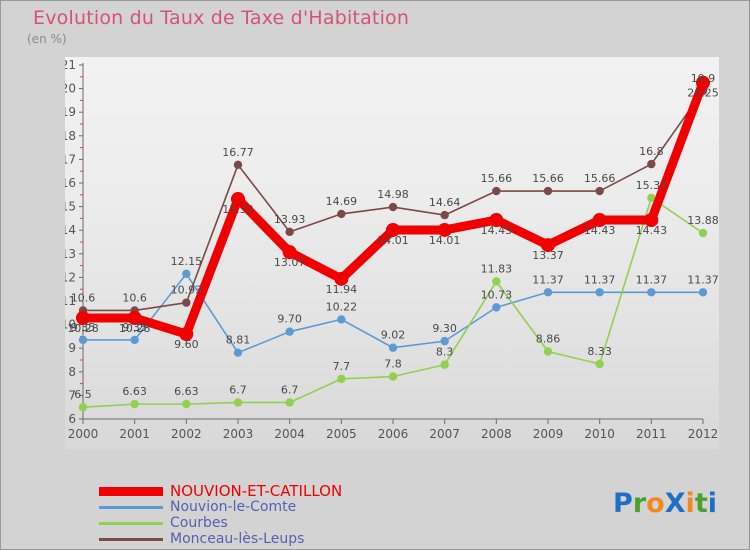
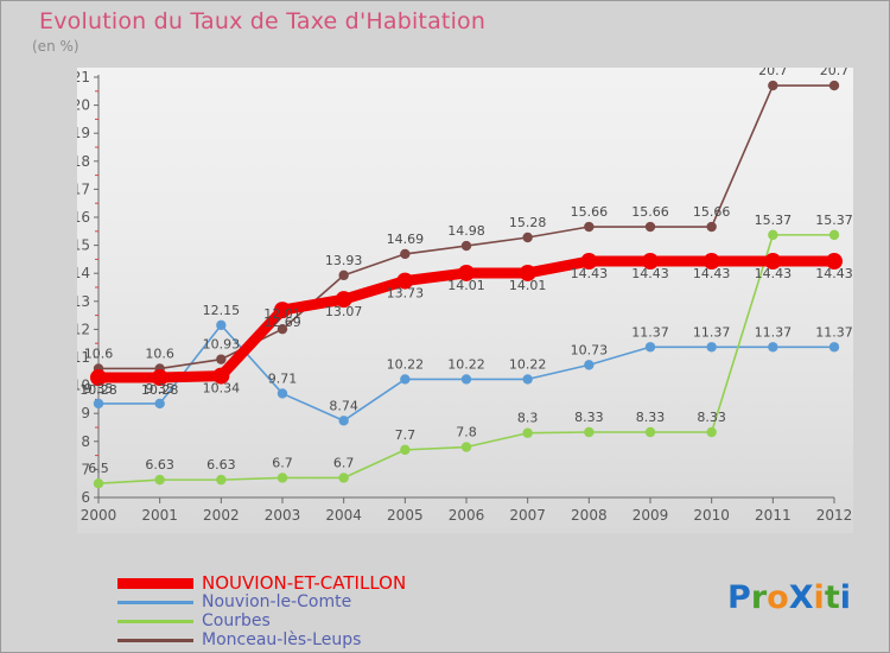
NOUVION-ET-CATILLON/2002: 9.60 -> 10.34
NOUVION-ET-CATILLON/2003: 15.32 -> 12.69
Nouvion-le-Comte/2003: 8.81 -> 9.71
Monceau-lès-Leups/2003: 16.77 -> 12.01
Nouvion-le-Comte/2004: 9.70 -> 8.74
NOUVION-ET-CATILLON/2005: 11.94 -> 13.73
Nouvion-le-Comte/2006: 9.02 -> 10.22
Nouvion-le-Comte/2007: 9.30 -> 10.22
Monceau-lès-Leups/2007: 14.64 -> 15.28
Courbes/2008: 11.83 -> 8.33
NOUVION-ET-CATILLON/2009: 13.37 -> 14.43
Courbes/2009: 8.86 -> 8.33
Monceau-lès-Leups/2011: 16.8 -> 20.7
NOUVION-ET-CATILLON/2012: 20.25 -> 14.43
Courbes/2012: 13.88 -> 15.37
Monceau-lès-Leups/2012: 19.9 -> 20.7
